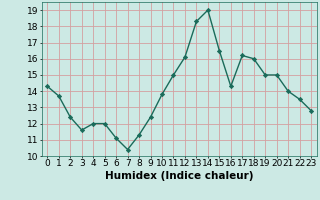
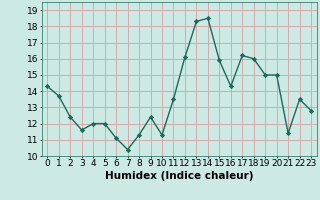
10: 13.8 -> 11.3
11: 15.0 -> 13.5
14: 19.0 -> 18.5
15: 16.5 -> 15.9
21: 14.0 -> 11.4
